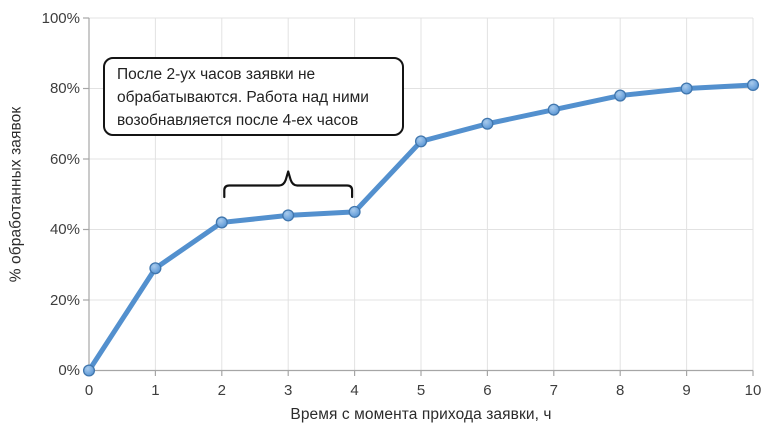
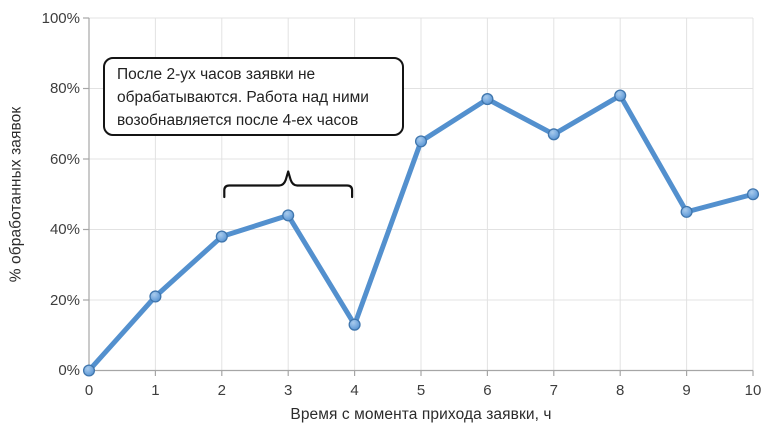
1: 29% -> 21%
2: 42% -> 38%
4: 45% -> 13%
6: 70% -> 77%
7: 74% -> 67%
9: 80% -> 45%
10: 81% -> 50%
